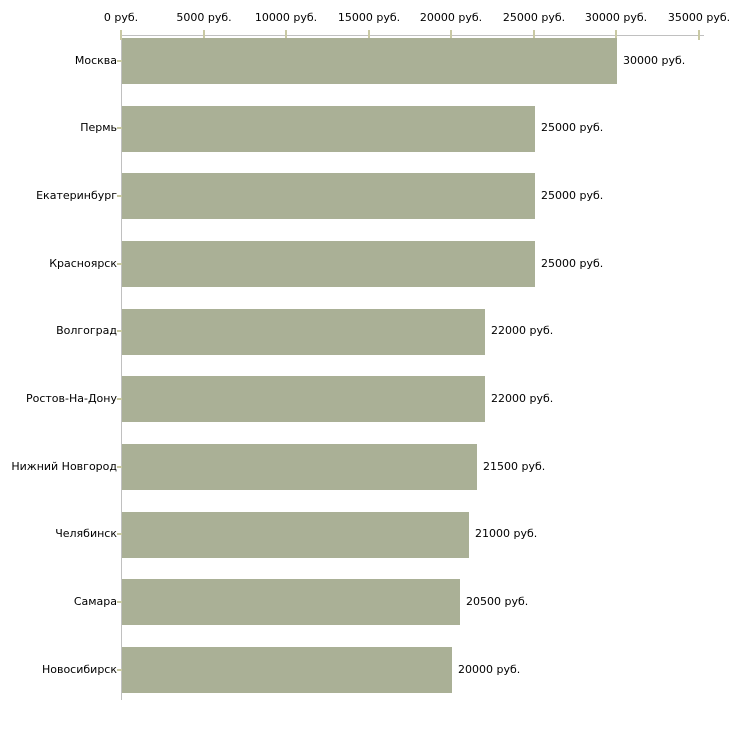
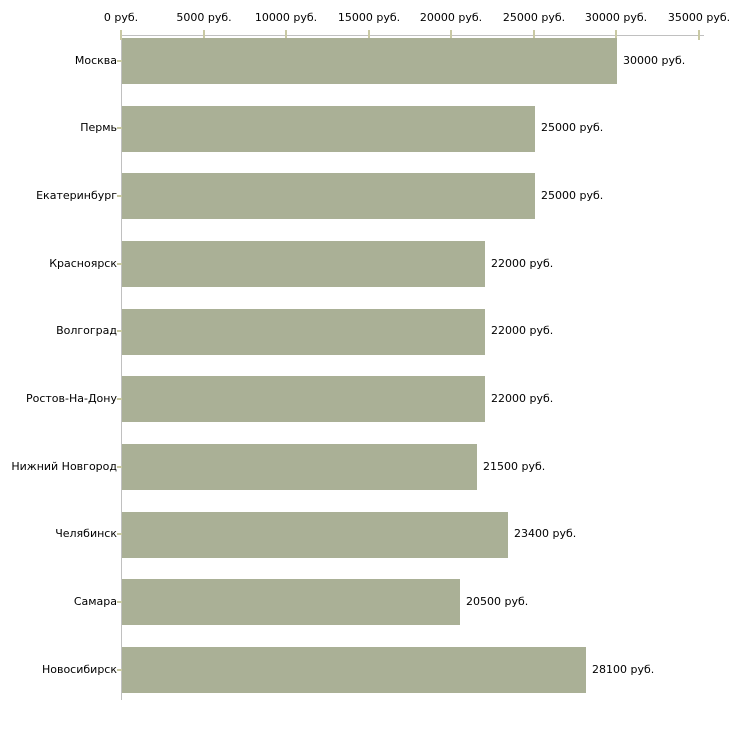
Красноярск: 25000 -> 22000
Челябинск: 21000 -> 23400
Новосибирск: 20000 -> 28100
